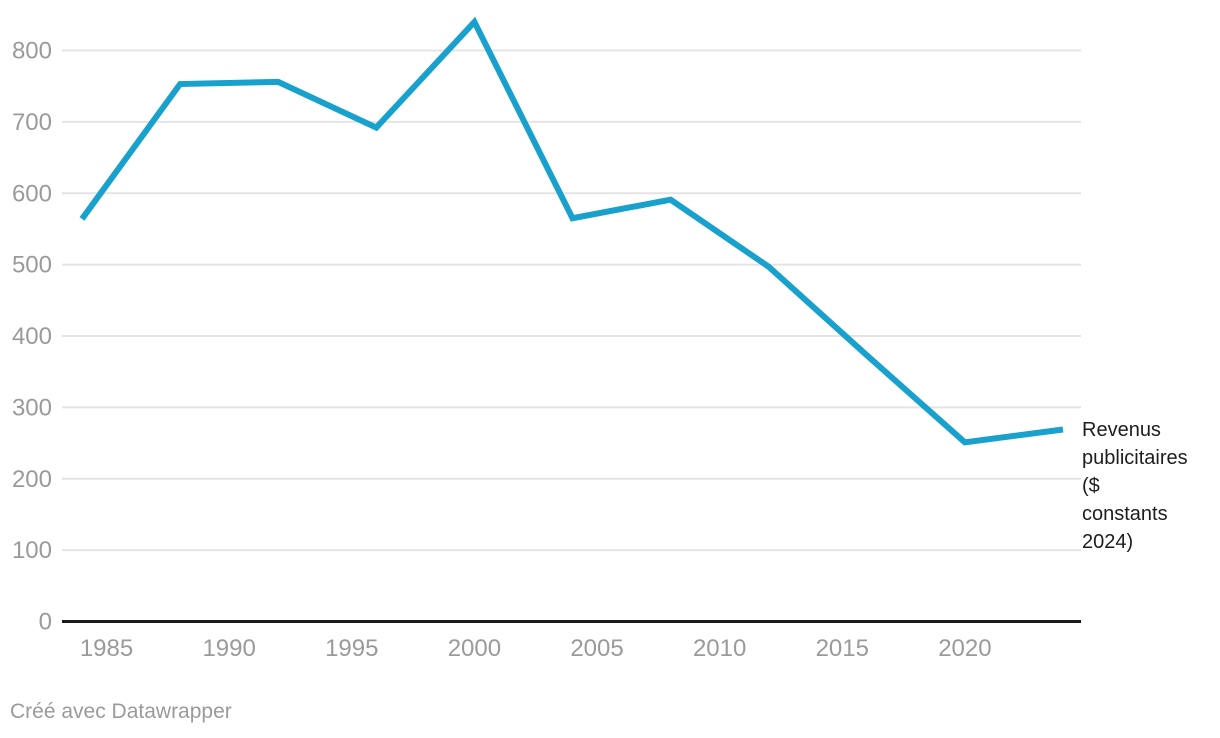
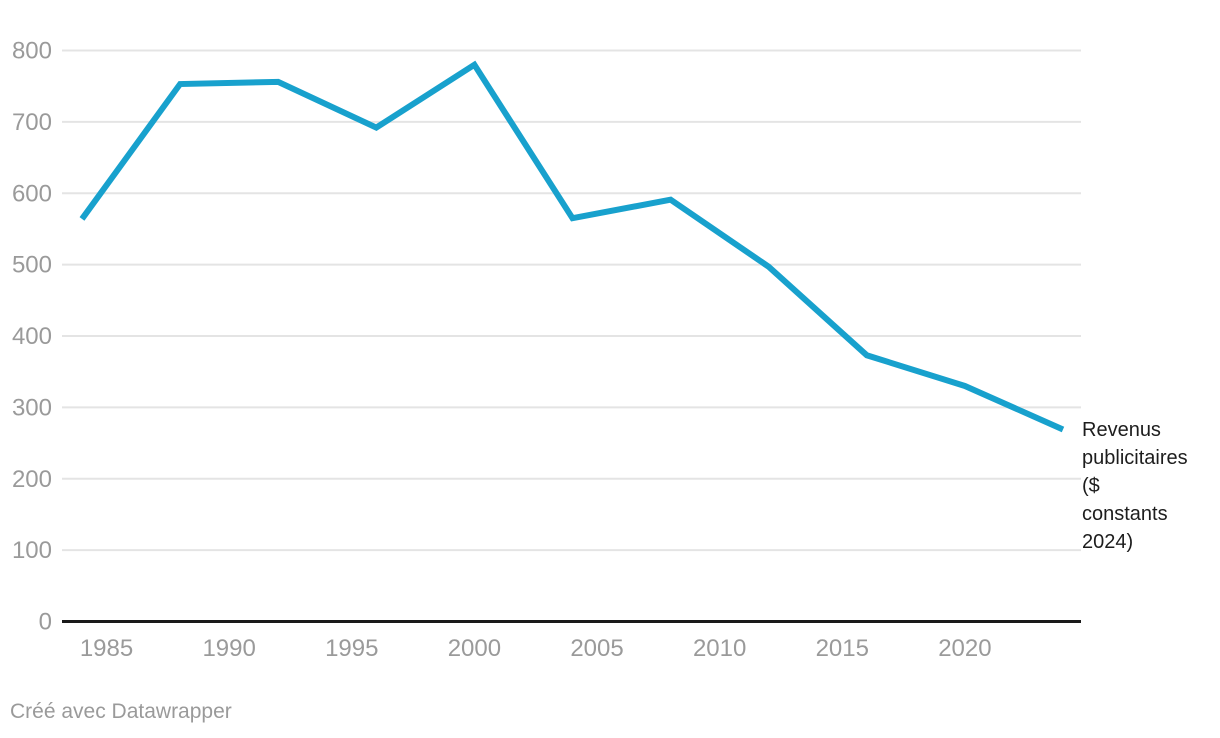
2000: 840 -> 780
2020: 250 -> 330
